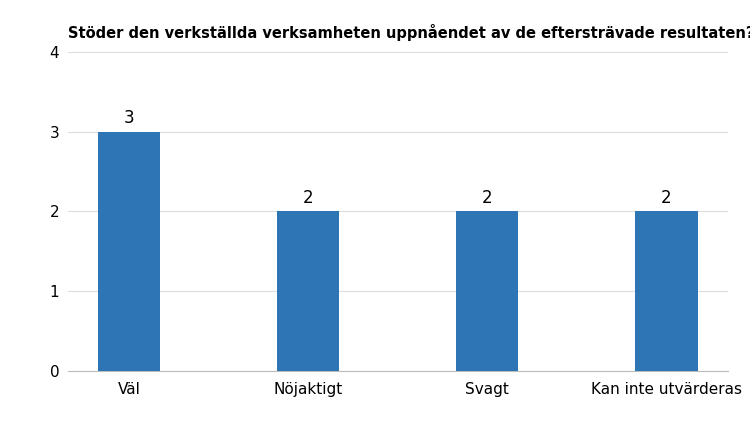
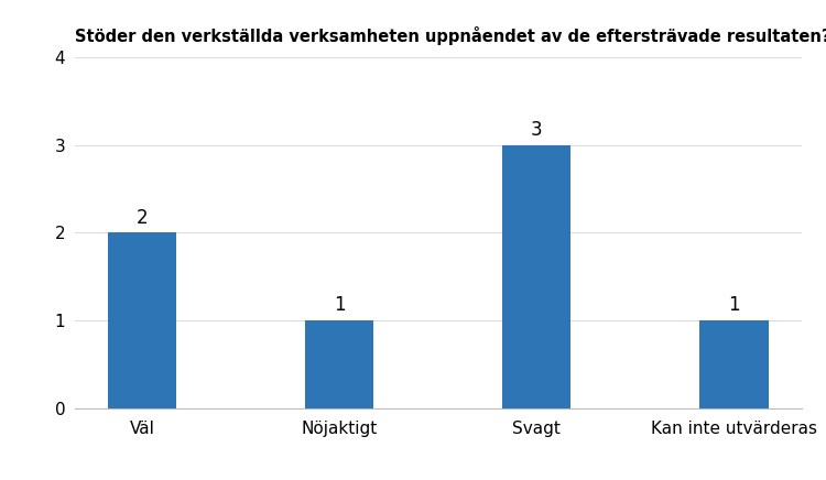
Väl: 3 -> 2
Nöjaktigt: 2 -> 1
Svagt: 2 -> 3
Kan inte utvärderas: 2 -> 1
